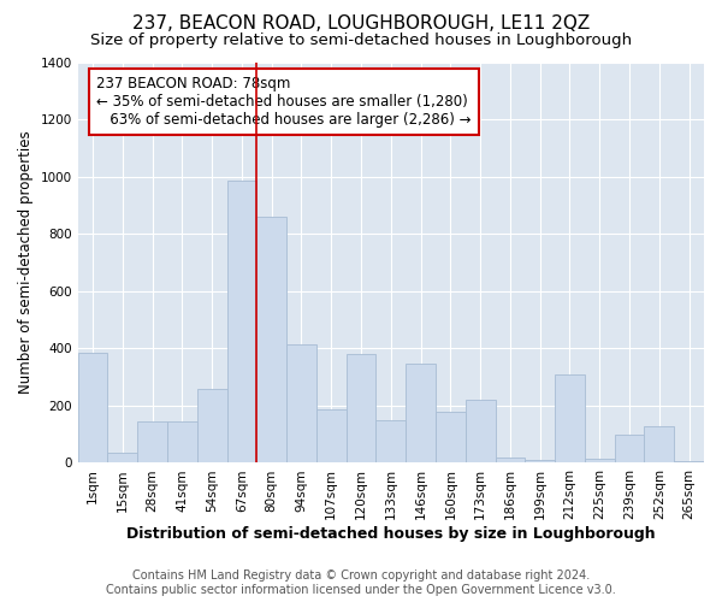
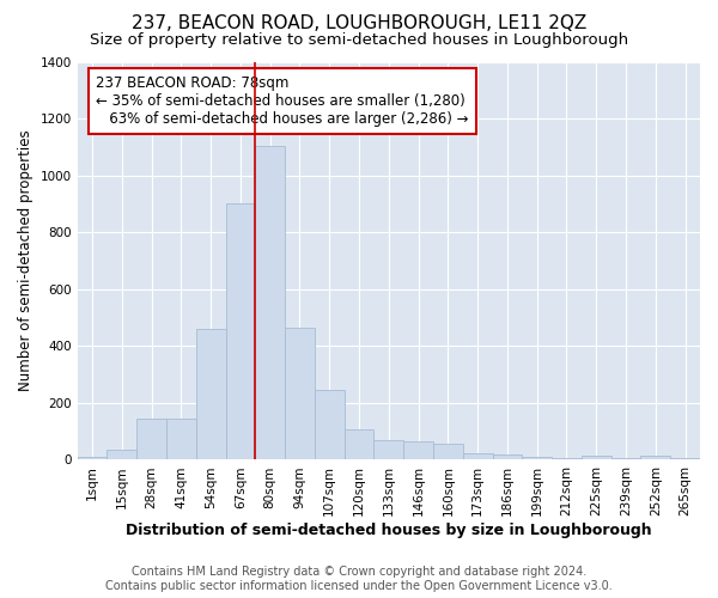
1sqm: 385 -> 10
54sqm: 260 -> 460
67sqm: 985 -> 900
80sqm: 860 -> 1105
94sqm: 415 -> 465
107sqm: 185 -> 245
120sqm: 380 -> 108
133sqm: 150 -> 70
146sqm: 345 -> 65
160sqm: 180 -> 55
173sqm: 220 -> 25
212sqm: 310 -> 5
239sqm: 100 -> 5
252sqm: 130 -> 13
